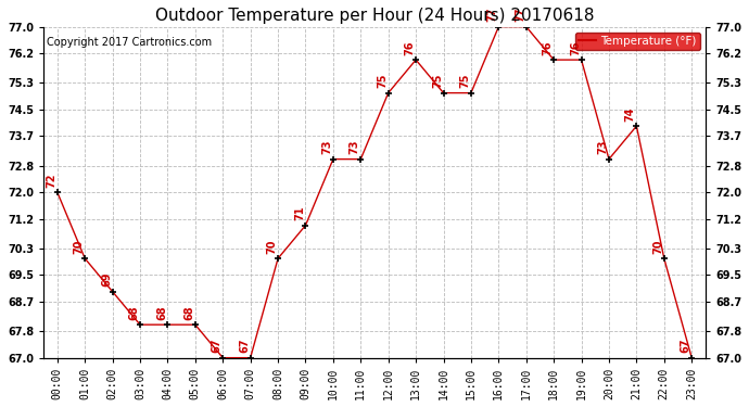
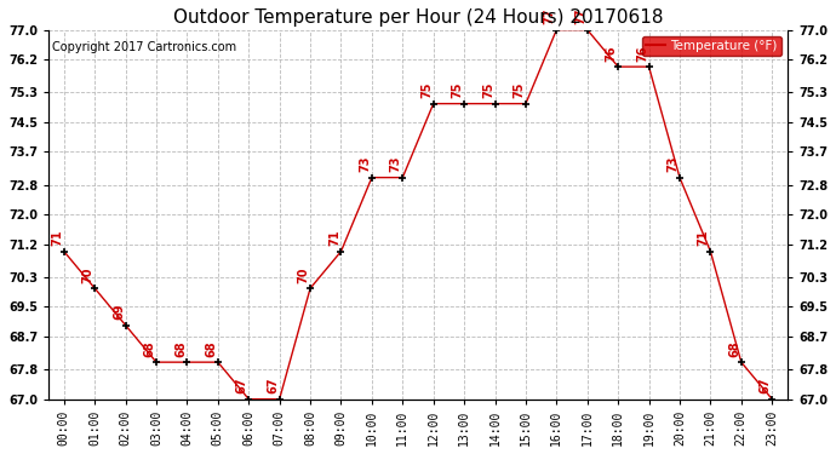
00:00: 72 -> 71
13:00: 76 -> 75
21:00: 74 -> 71
22:00: 70 -> 68
